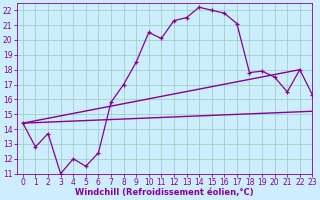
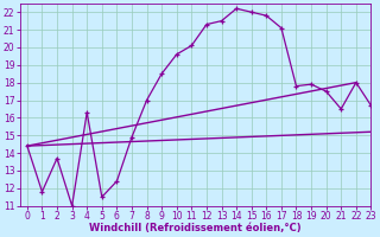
1: 12.8 -> 11.8
4: 12.0 -> 16.3
7: 15.8 -> 14.9
10: 20.5 -> 19.6
23: 16.3 -> 16.7
